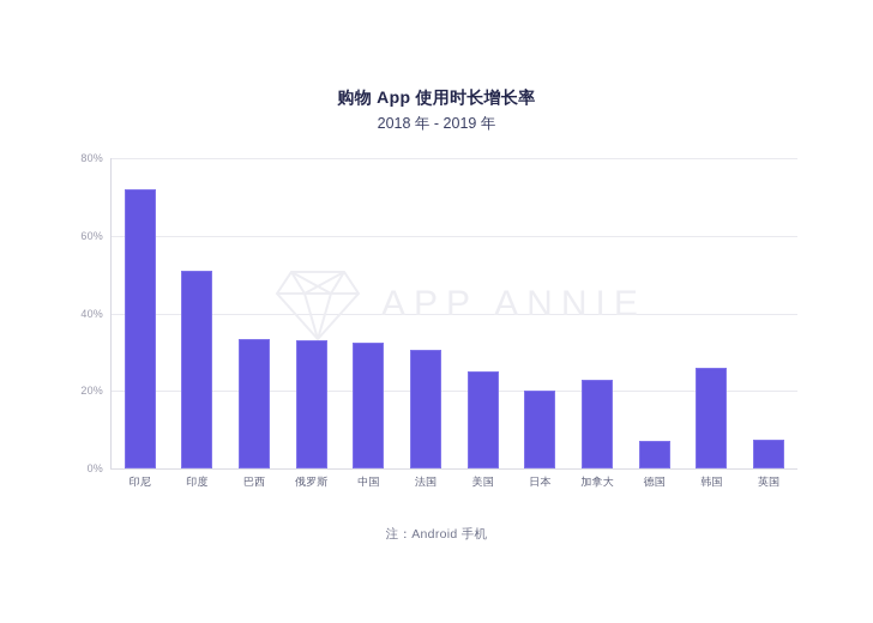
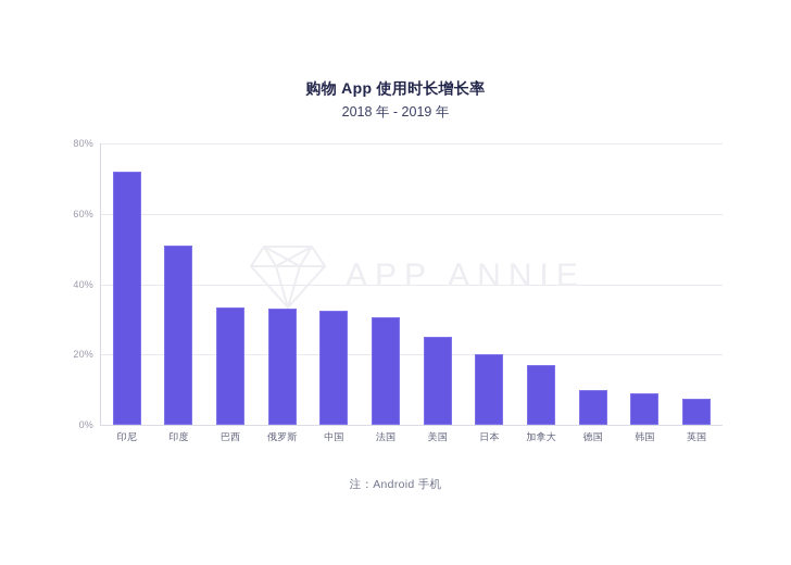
加拿大: 23% -> 17%
德国: 7% -> 10%
韩国: 26% -> 9%
